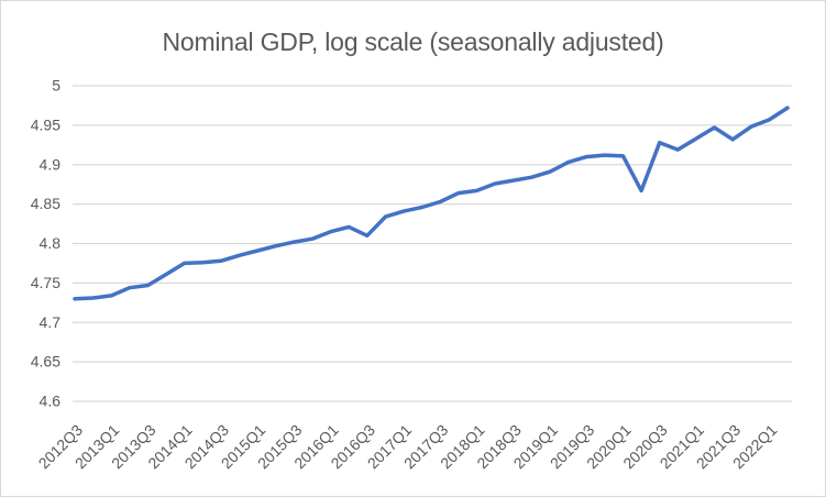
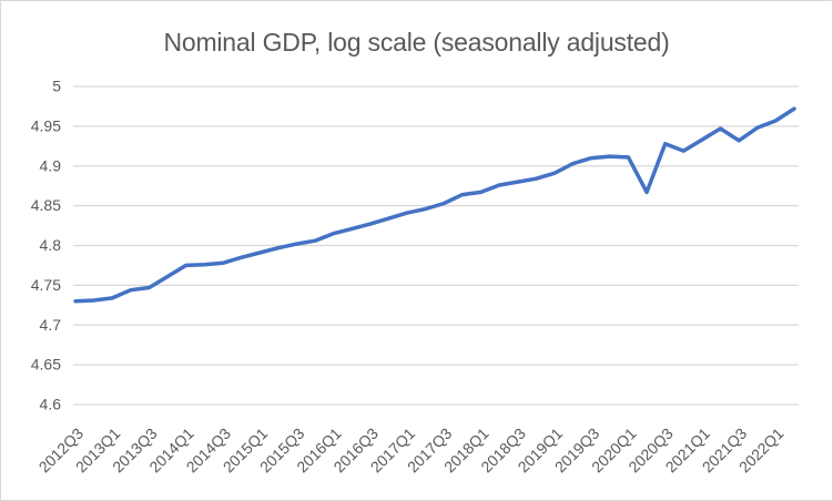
2016Q3: 4.81 -> 4.83
